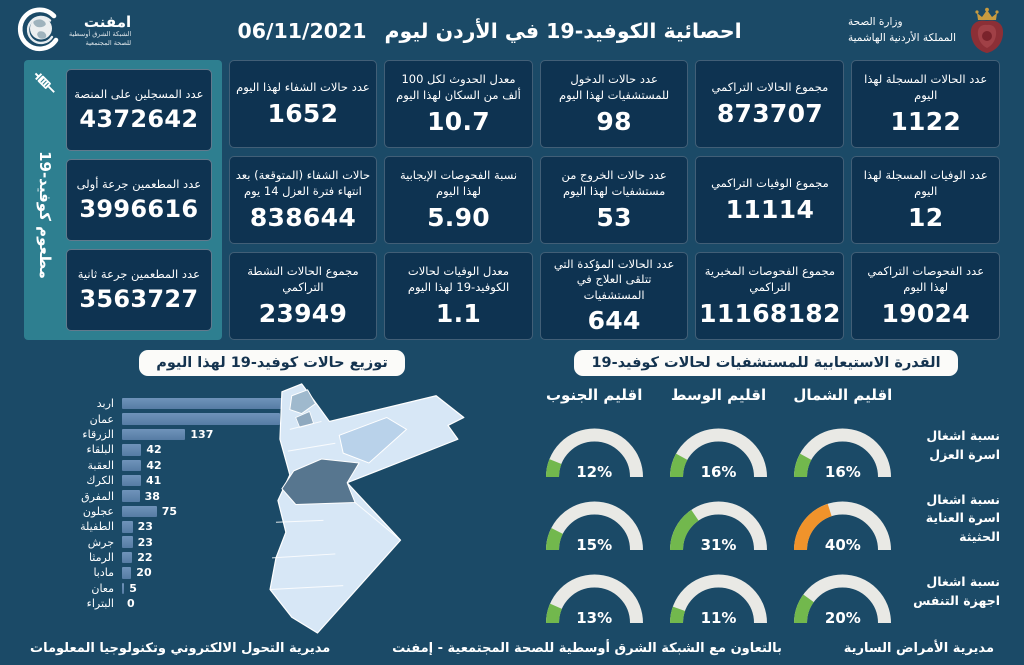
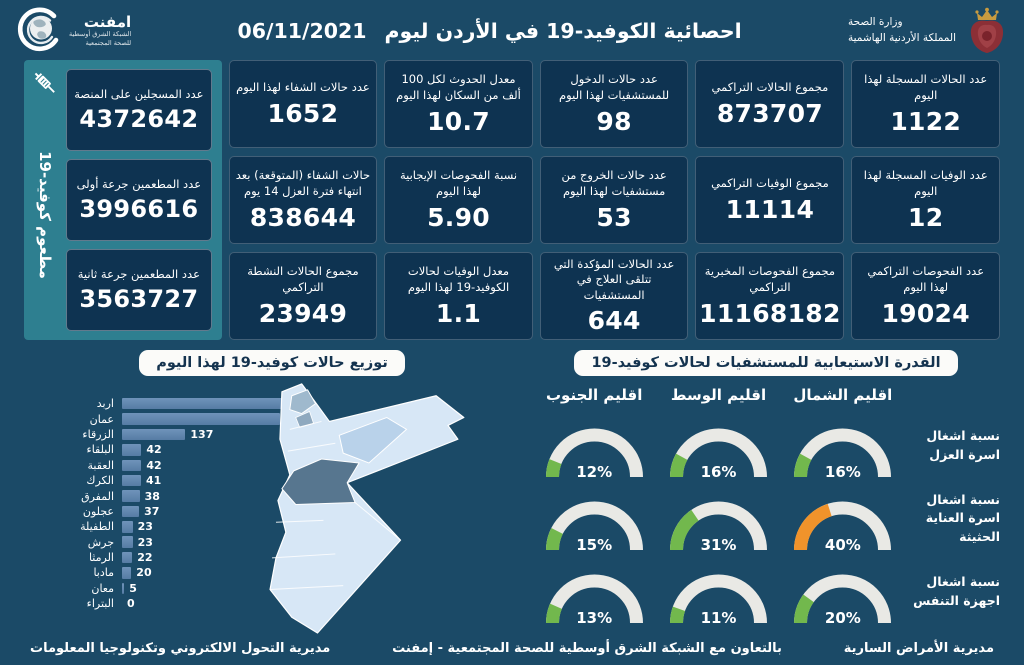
توزيع حالات كوفيد-19 لهذا اليوم/عجلون: 75 -> 37
